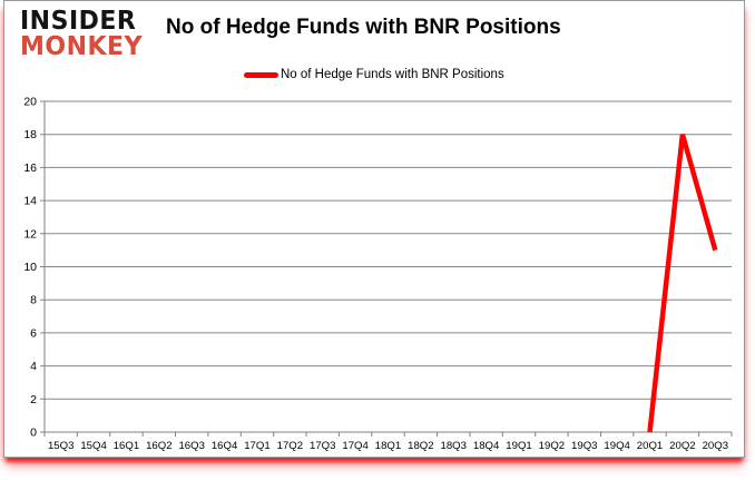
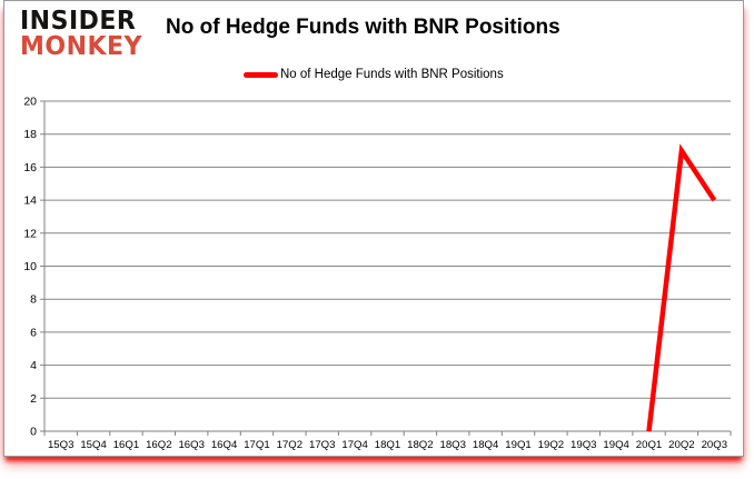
20Q2: 18 -> 17
20Q3: 11 -> 14
